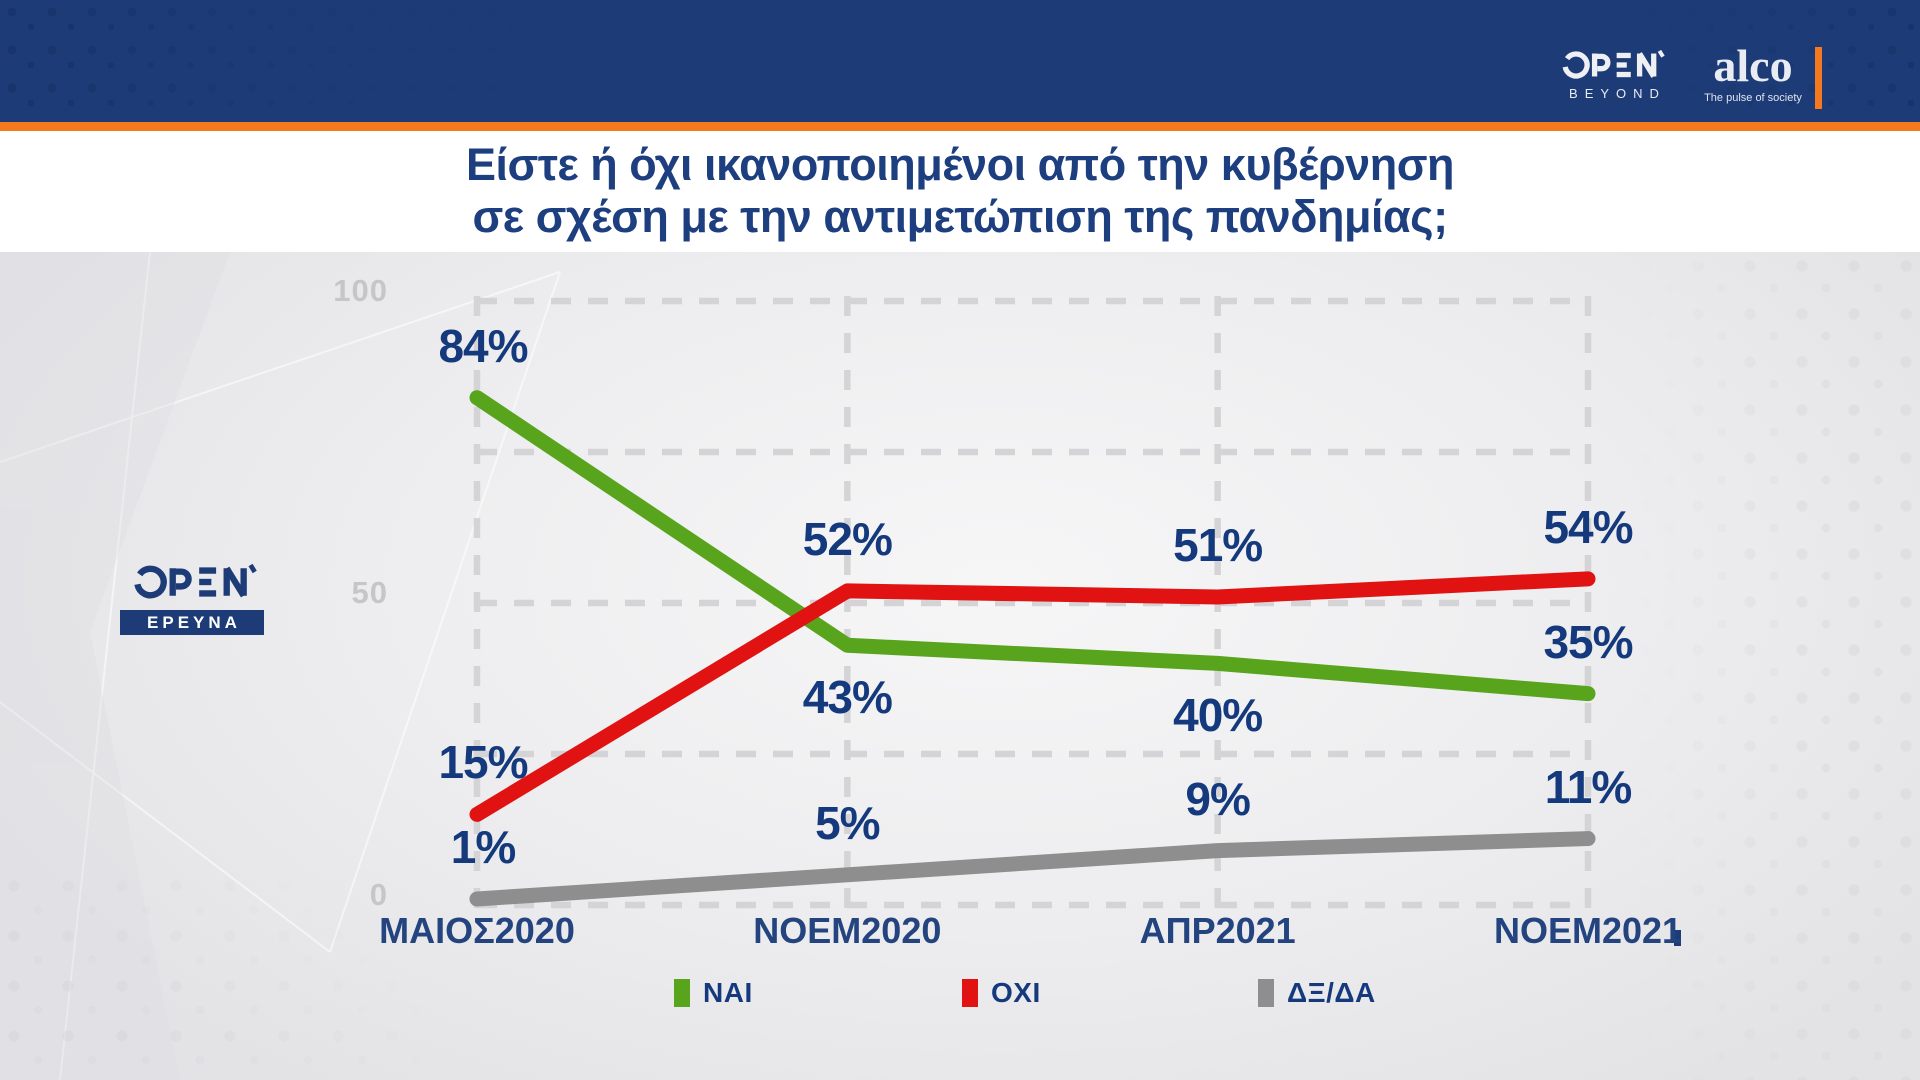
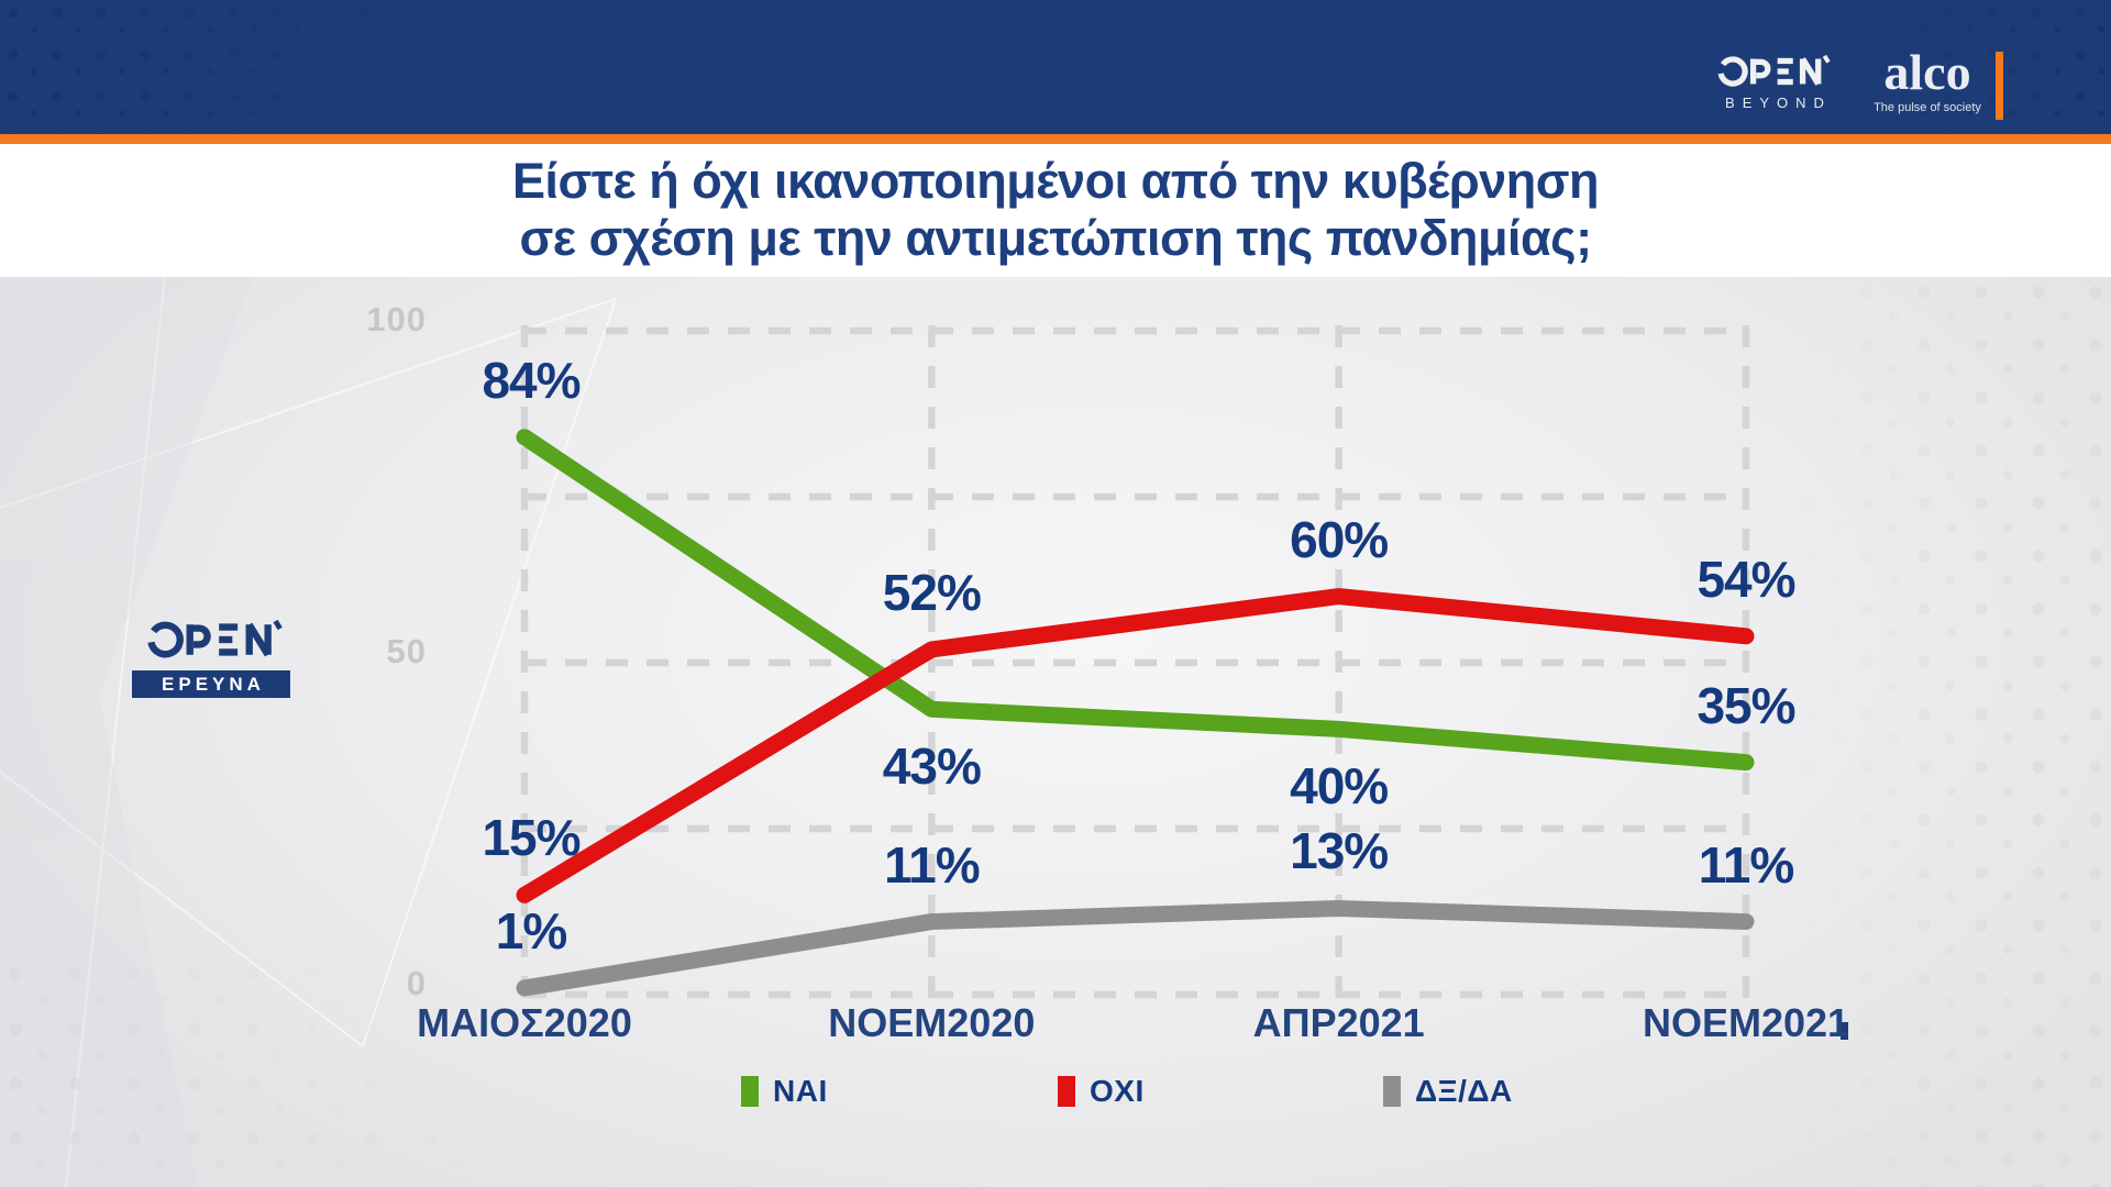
ΔΞ/ΔΑ/ΝΟΕΜ2020: 5% -> 11%
ΟΧΙ/ΑΠΡ2021: 51% -> 60%
ΔΞ/ΔΑ/ΑΠΡ2021: 9% -> 13%
